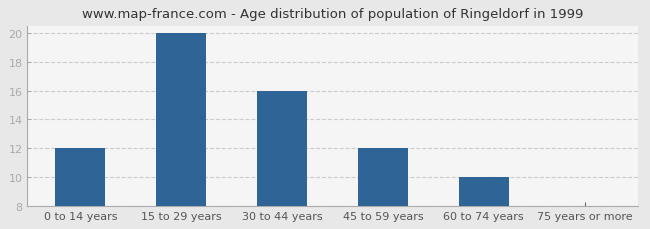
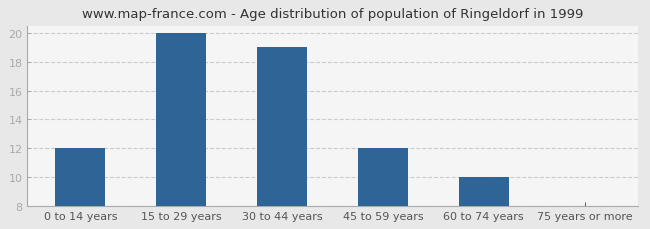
30 to 44 years: 16 -> 19
